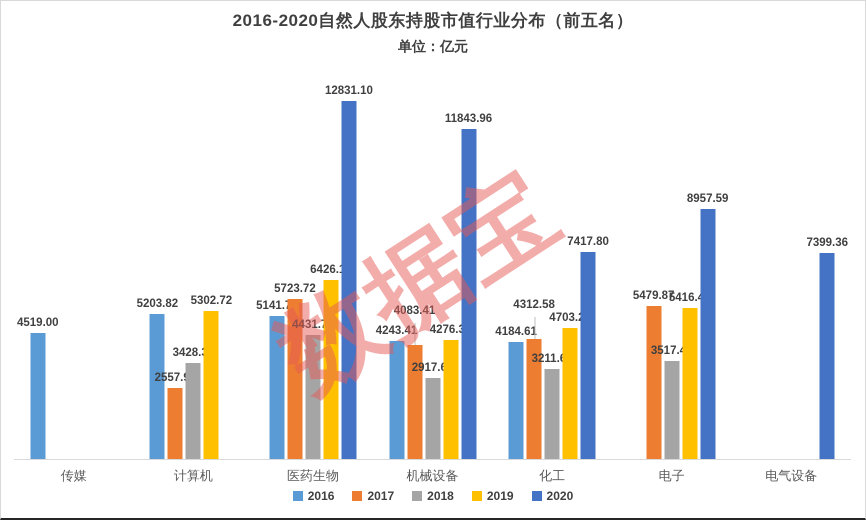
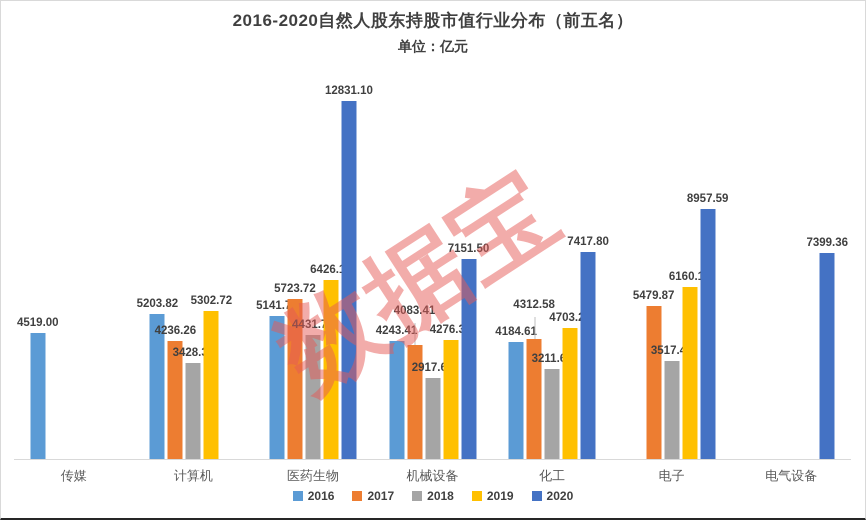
2017/计算机: 2557.97 -> 4236.26
2020/机械设备: 11843.96 -> 7151.50
2019/电子: 5416.44 -> 6160.18
